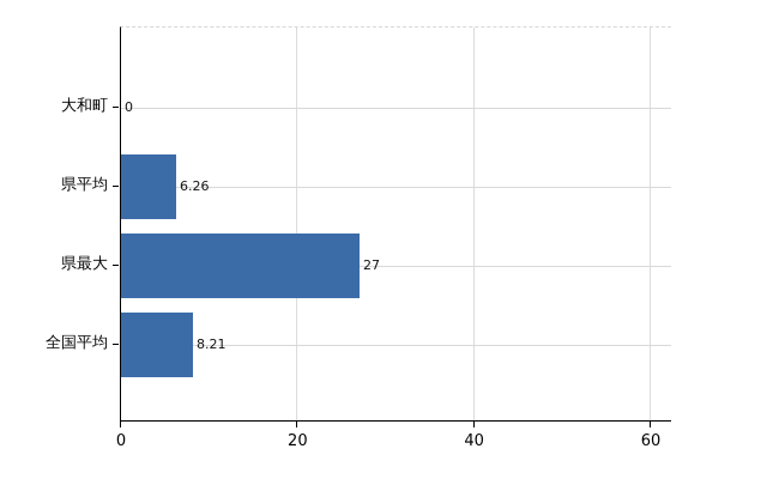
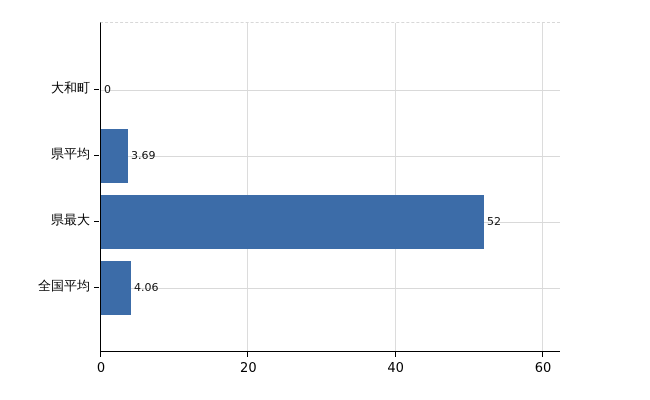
県平均: 6.26 -> 3.69
県最大: 27 -> 52
全国平均: 8.21 -> 4.06
